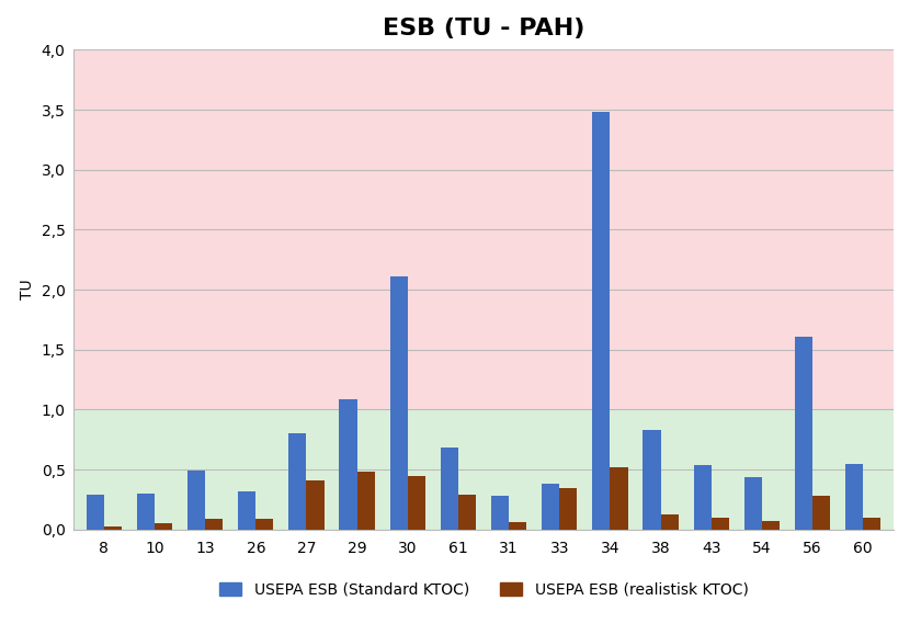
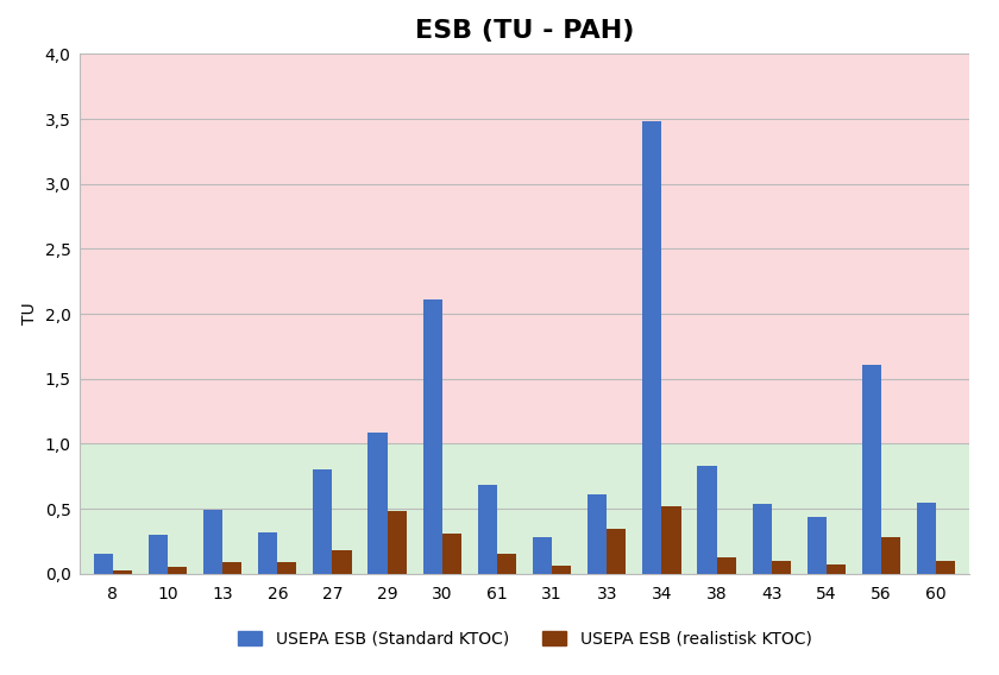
USEPA ESB (Standard KTOC)/8: 0,29 -> 0,15
USEPA ESB (realistisk KTOC)/27: 0,41 -> 0,18
USEPA ESB (realistisk KTOC)/30: 0,45 -> 0,31
USEPA ESB (realistisk KTOC)/61: 0,29 -> 0,15
USEPA ESB (Standard KTOC)/33: 0,38 -> 0,61
